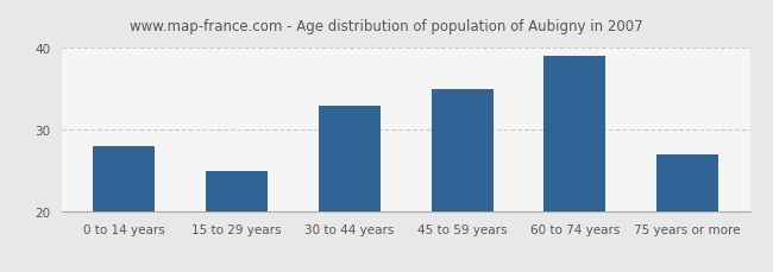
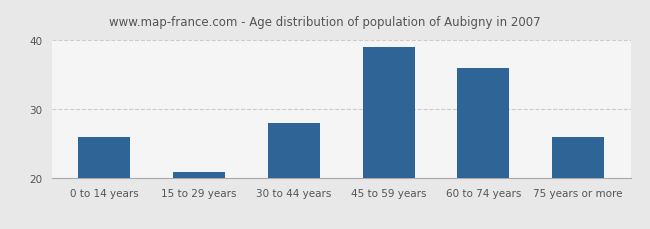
0 to 14 years: 28 -> 26
15 to 29 years: 25 -> 21
30 to 44 years: 33 -> 28
45 to 59 years: 35 -> 39
60 to 74 years: 39 -> 36
75 years or more: 27 -> 26
